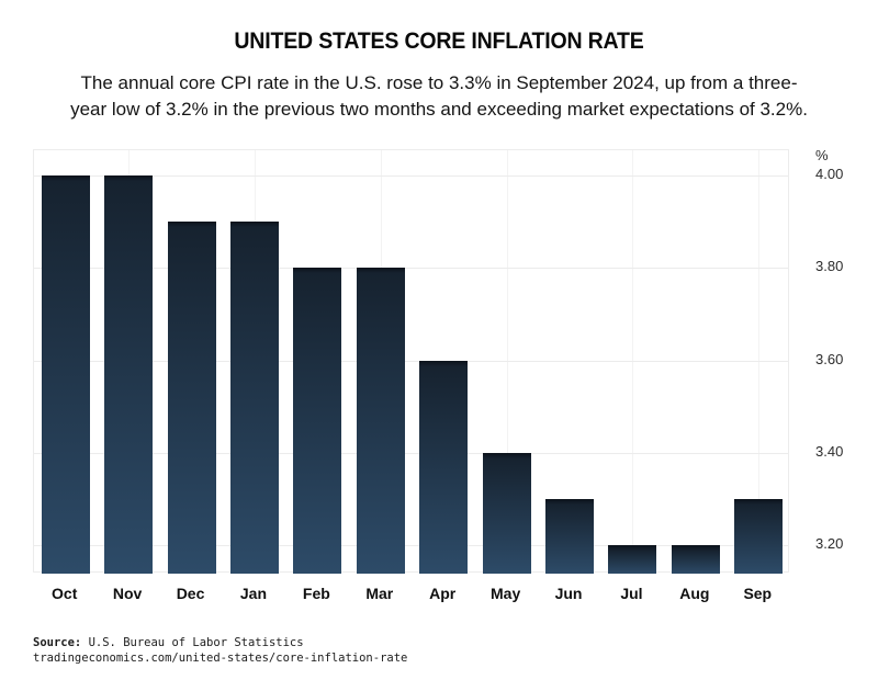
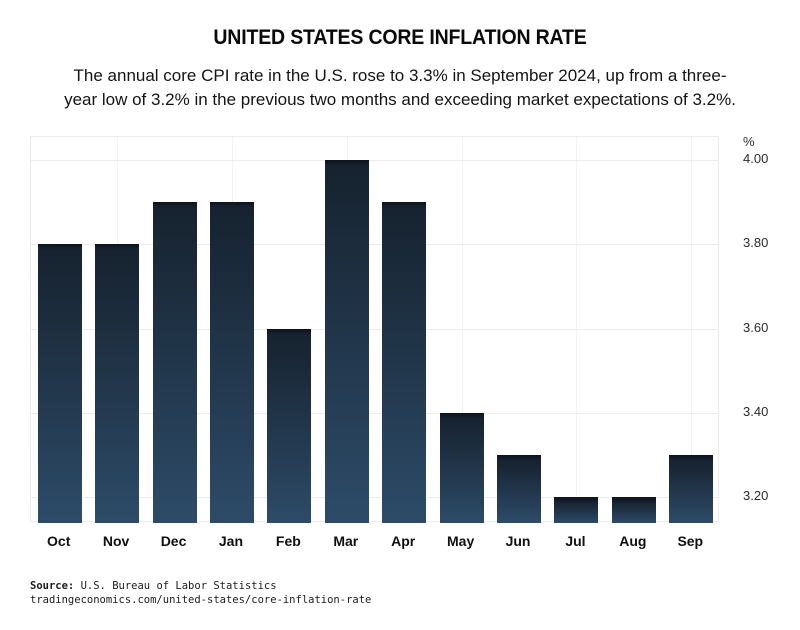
Oct: 4.0 -> 3.8
Nov: 4.0 -> 3.8
Feb: 3.8 -> 3.6
Mar: 3.8 -> 4.0
Apr: 3.6 -> 3.9
